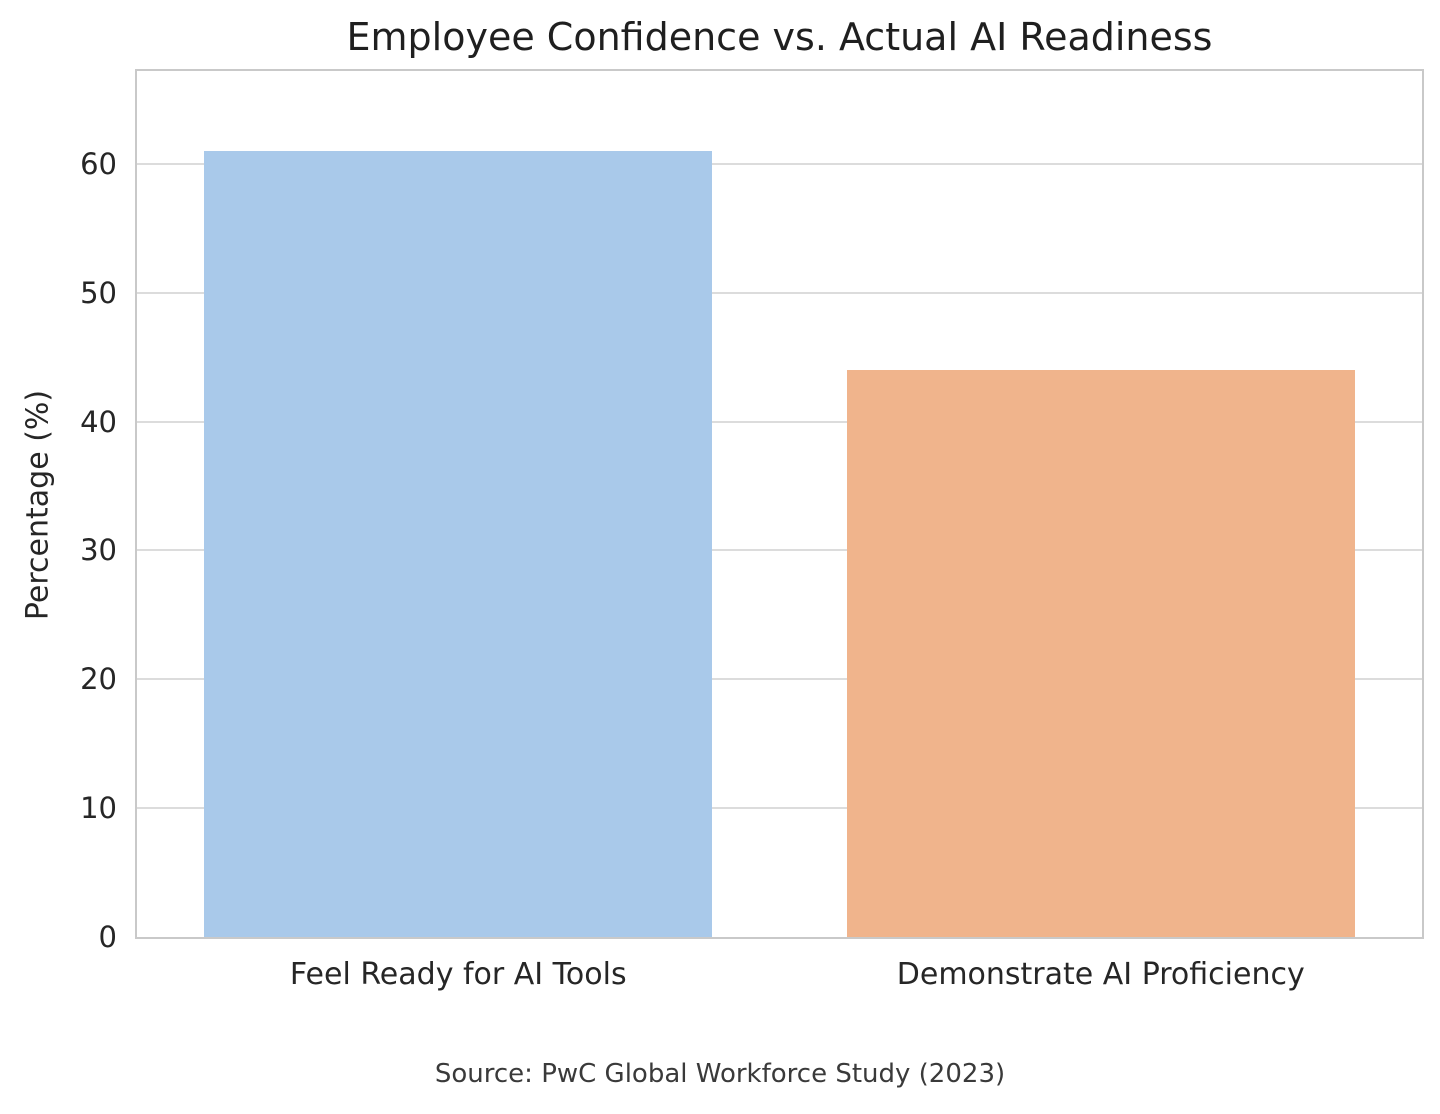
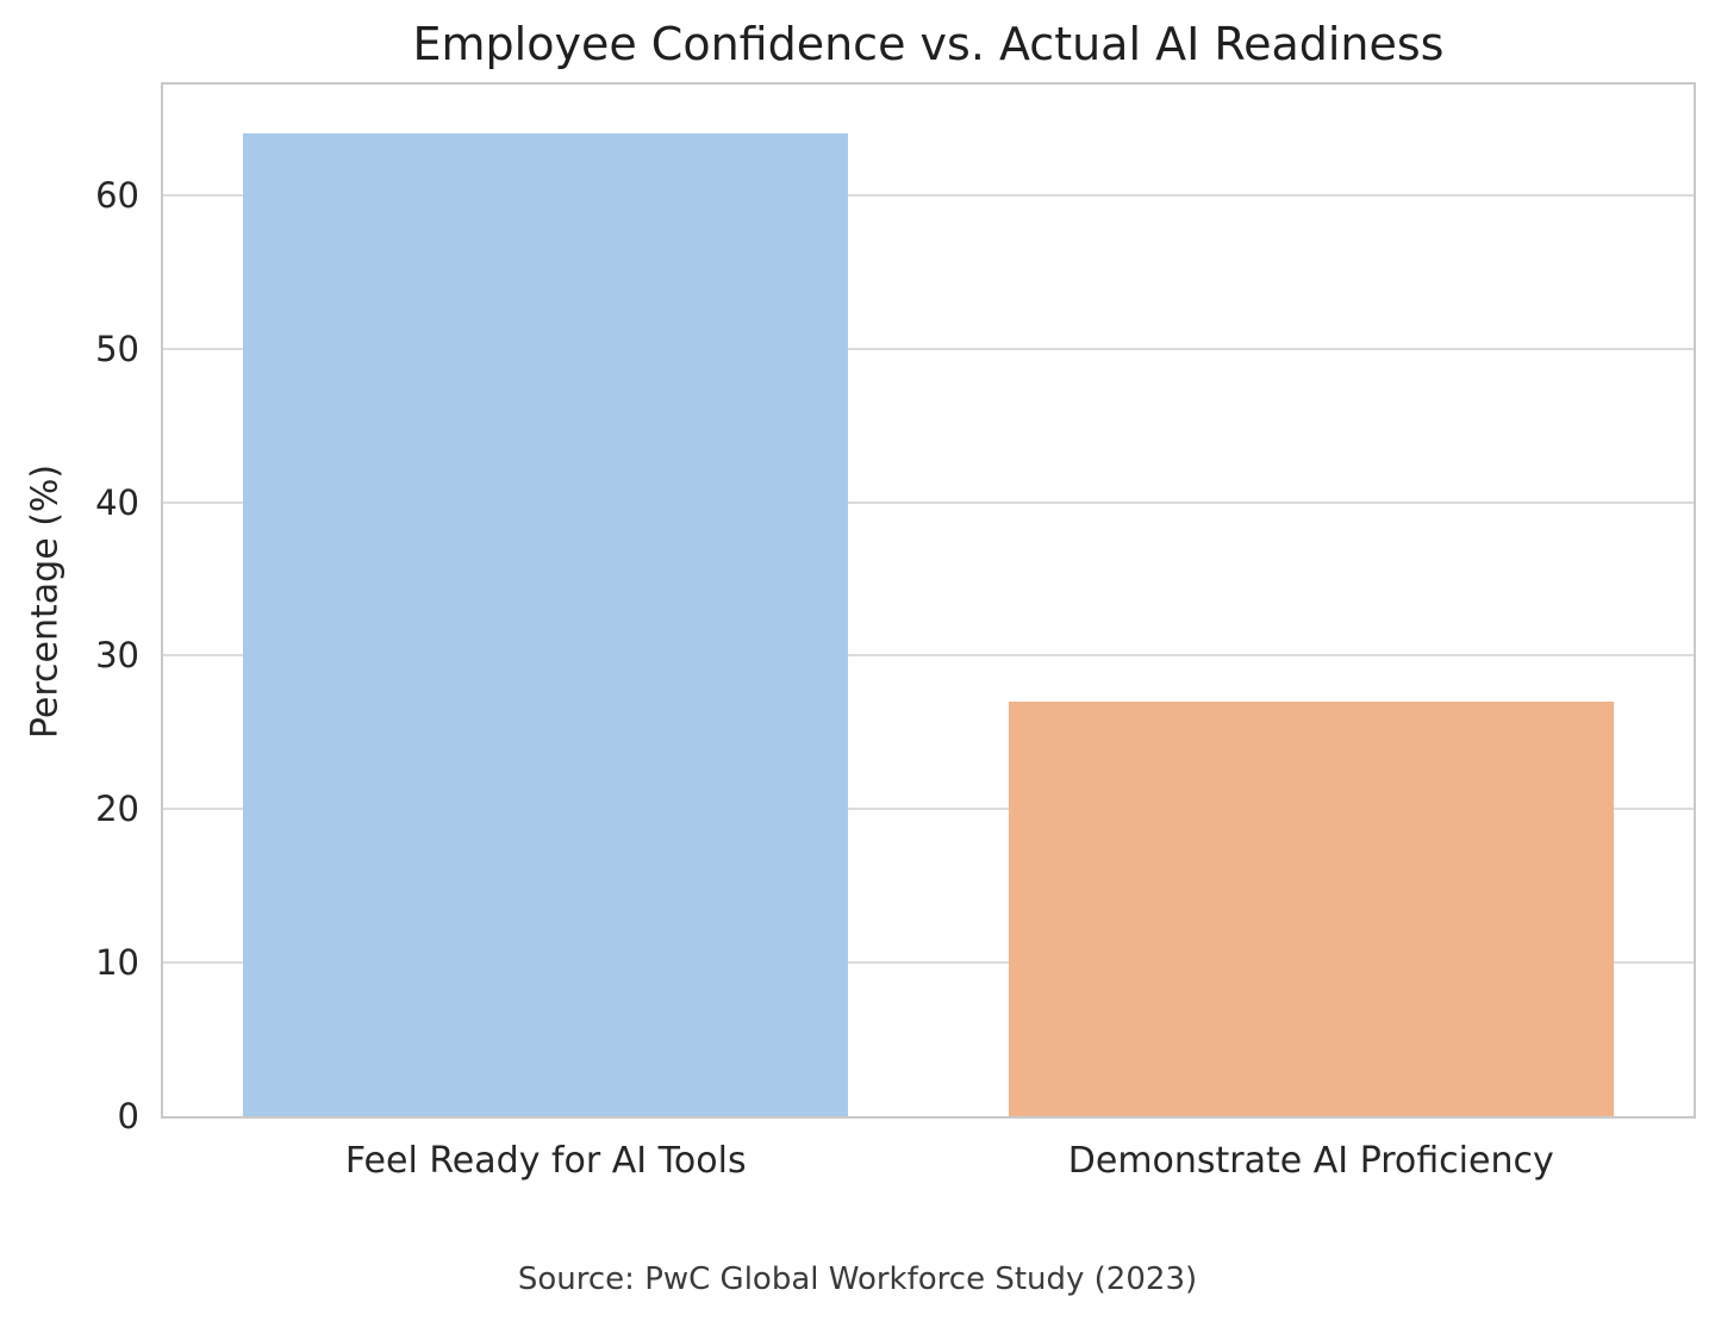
Feel Ready for AI Tools: 61 -> 64
Demonstrate AI Proficiency: 44 -> 27
